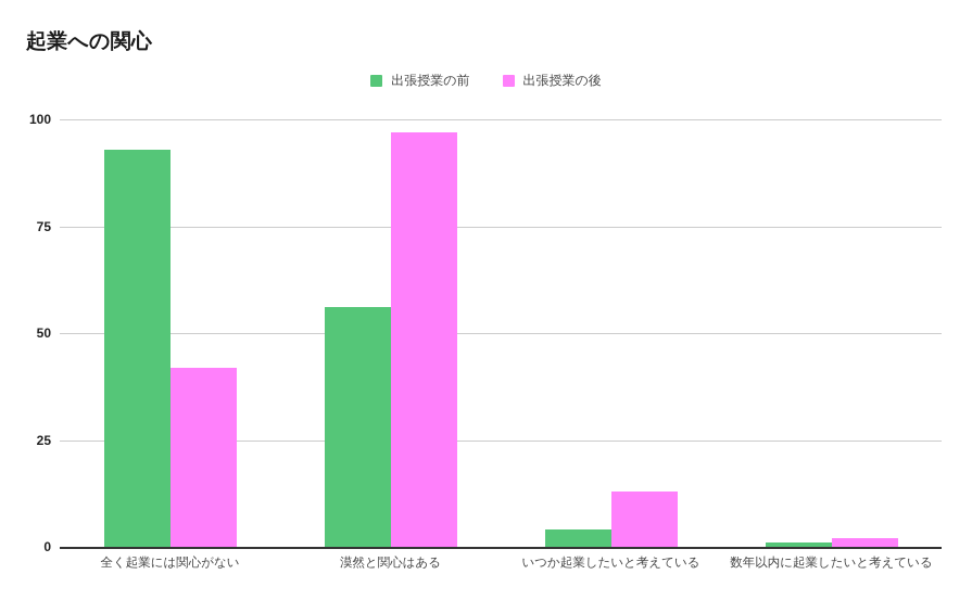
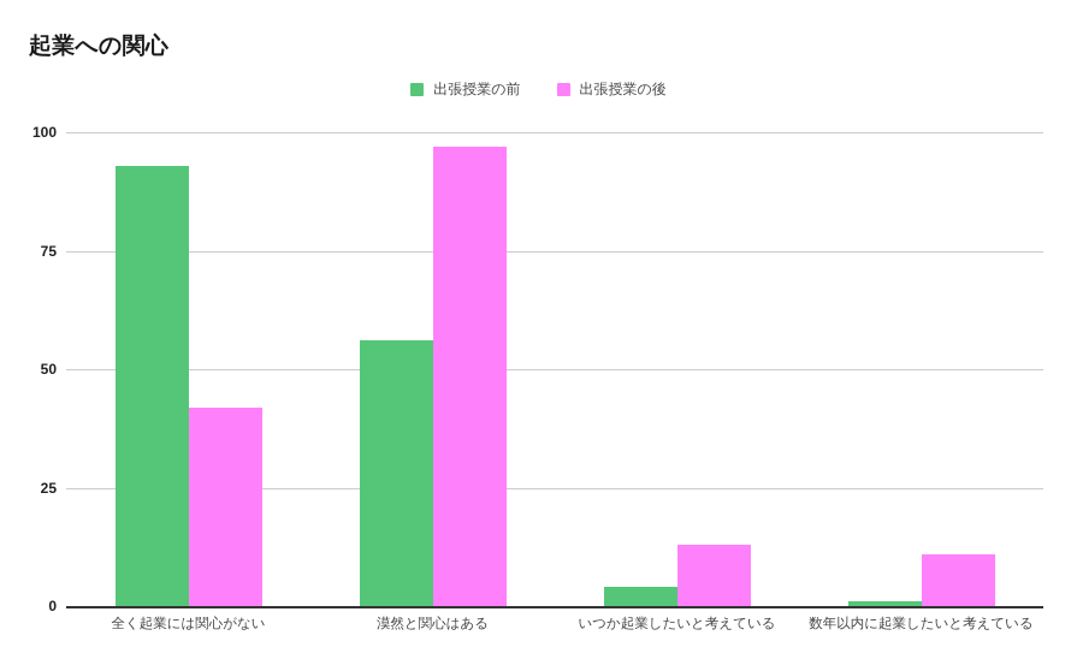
出張授業の後/数年以内に起業したいと考えている: 2 -> 11
